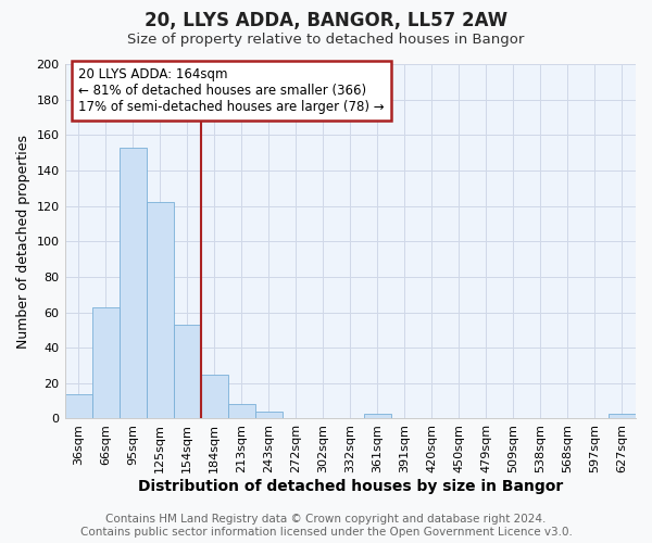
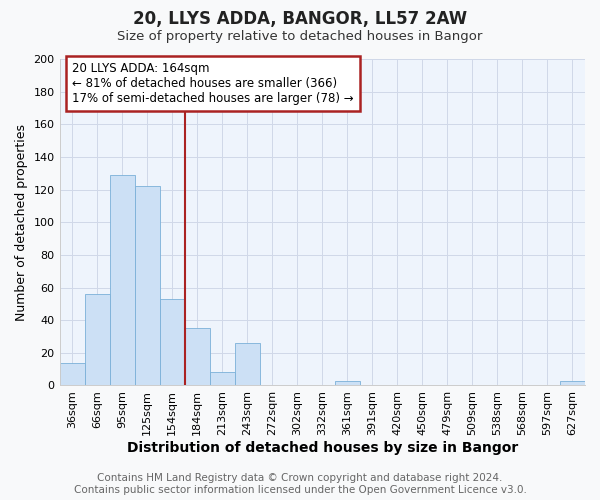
66sqm: 63 -> 56
95sqm: 153 -> 129
184sqm: 25 -> 35
243sqm: 4 -> 26
